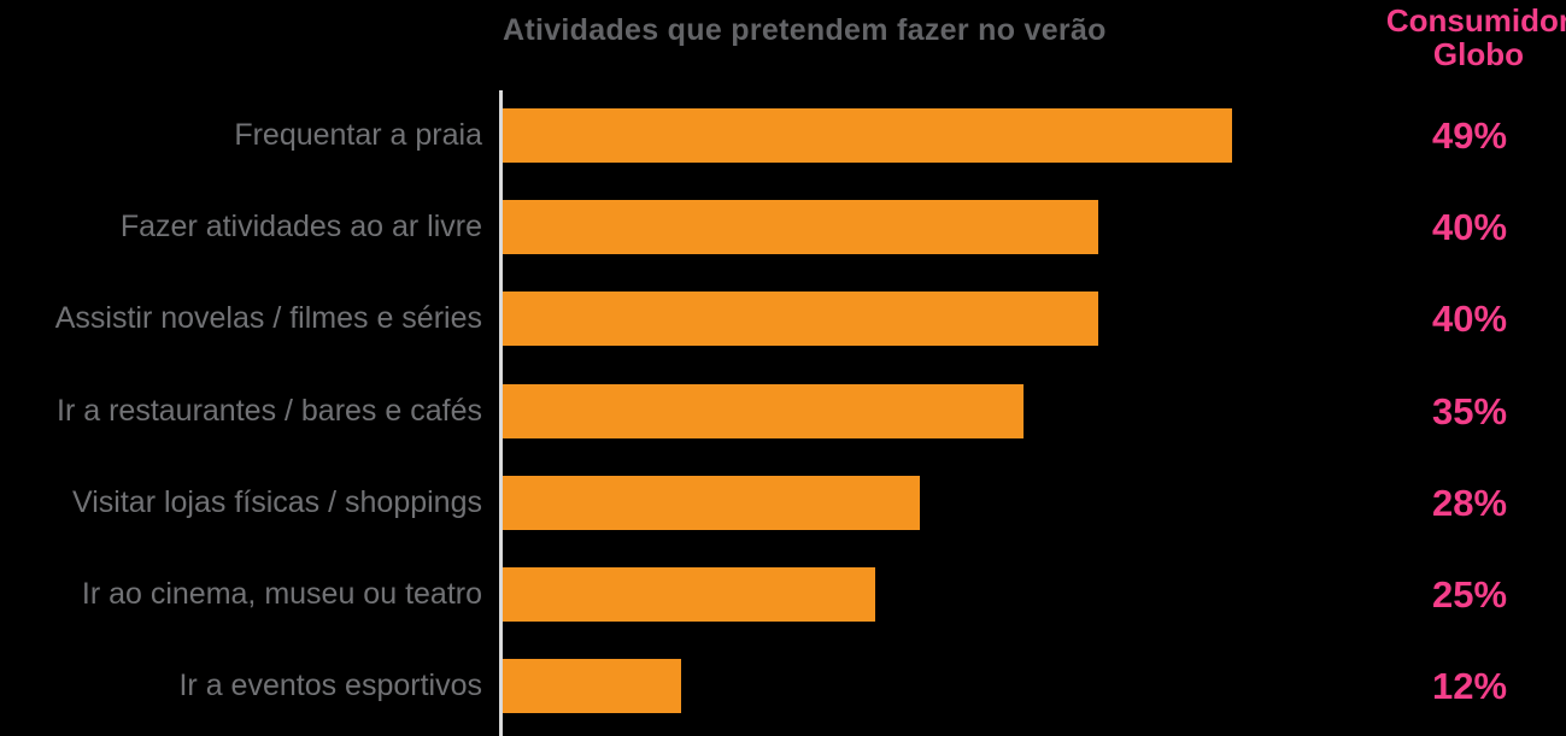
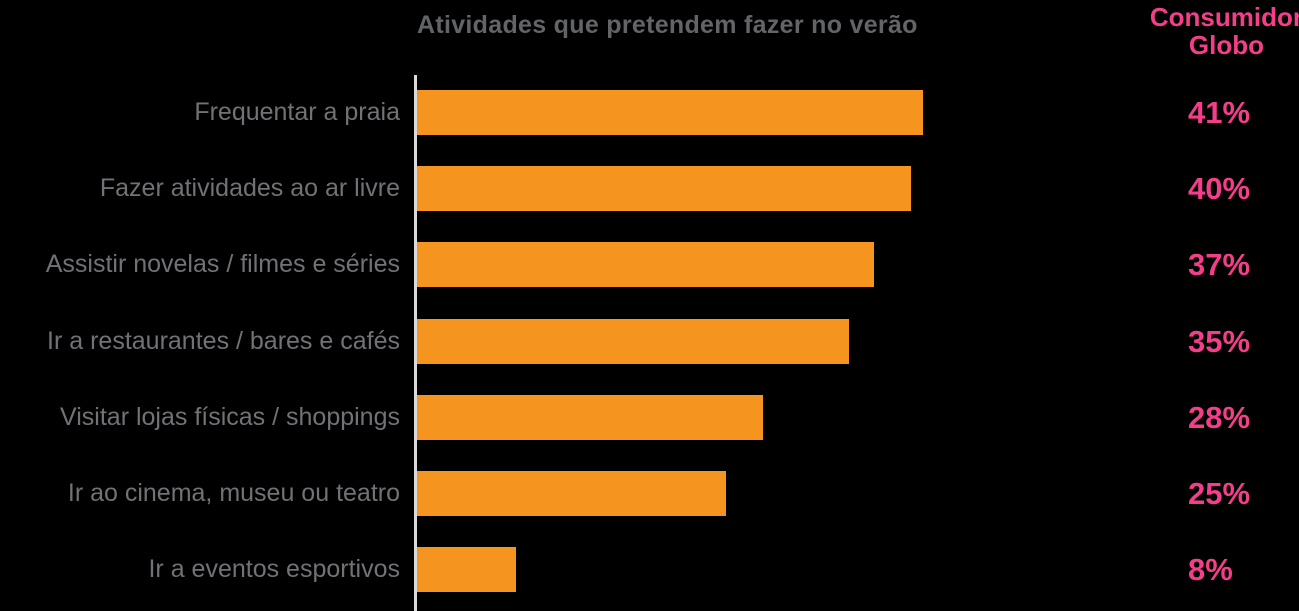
Frequentar a praia: 49% -> 41%
Assistir novelas / filmes e séries: 40% -> 37%
Ir a eventos esportivos: 12% -> 8%
